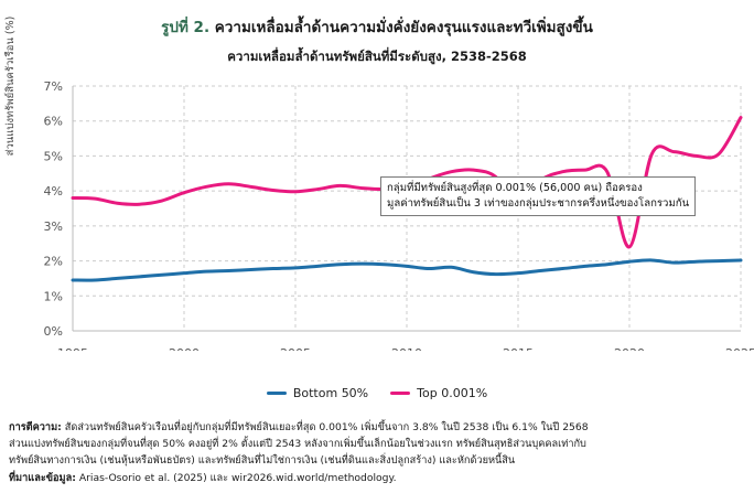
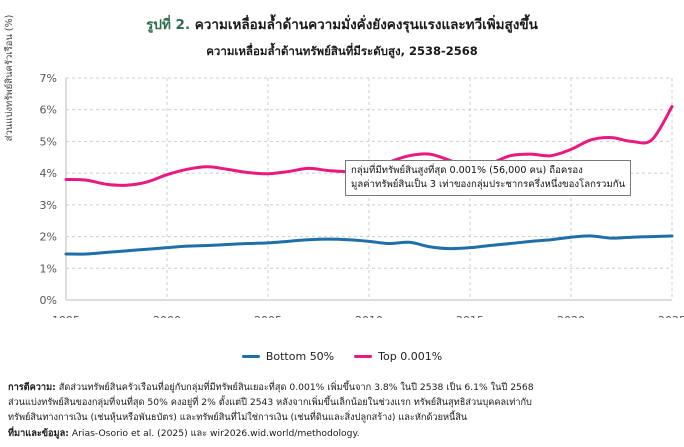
Top 0.001%/2015: 3.6% -> 4.2%
Top 0.001%/2020: 2.4% -> 4.8%
